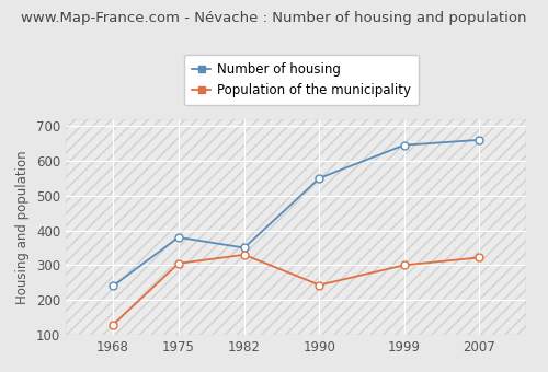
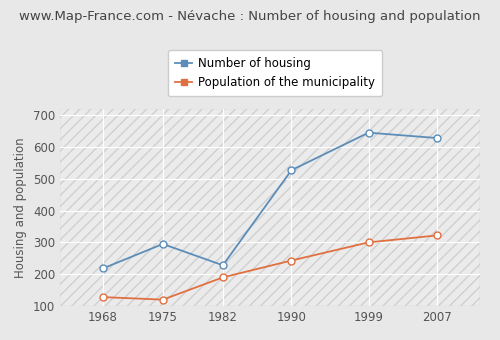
Number of housing/1968: 240 -> 218
Number of housing/1975: 380 -> 295
Population of the municipality/1975: 305 -> 120
Number of housing/1982: 350 -> 228
Population of the municipality/1982: 330 -> 190
Number of housing/1990: 550 -> 527
Number of housing/2007: 660 -> 628
